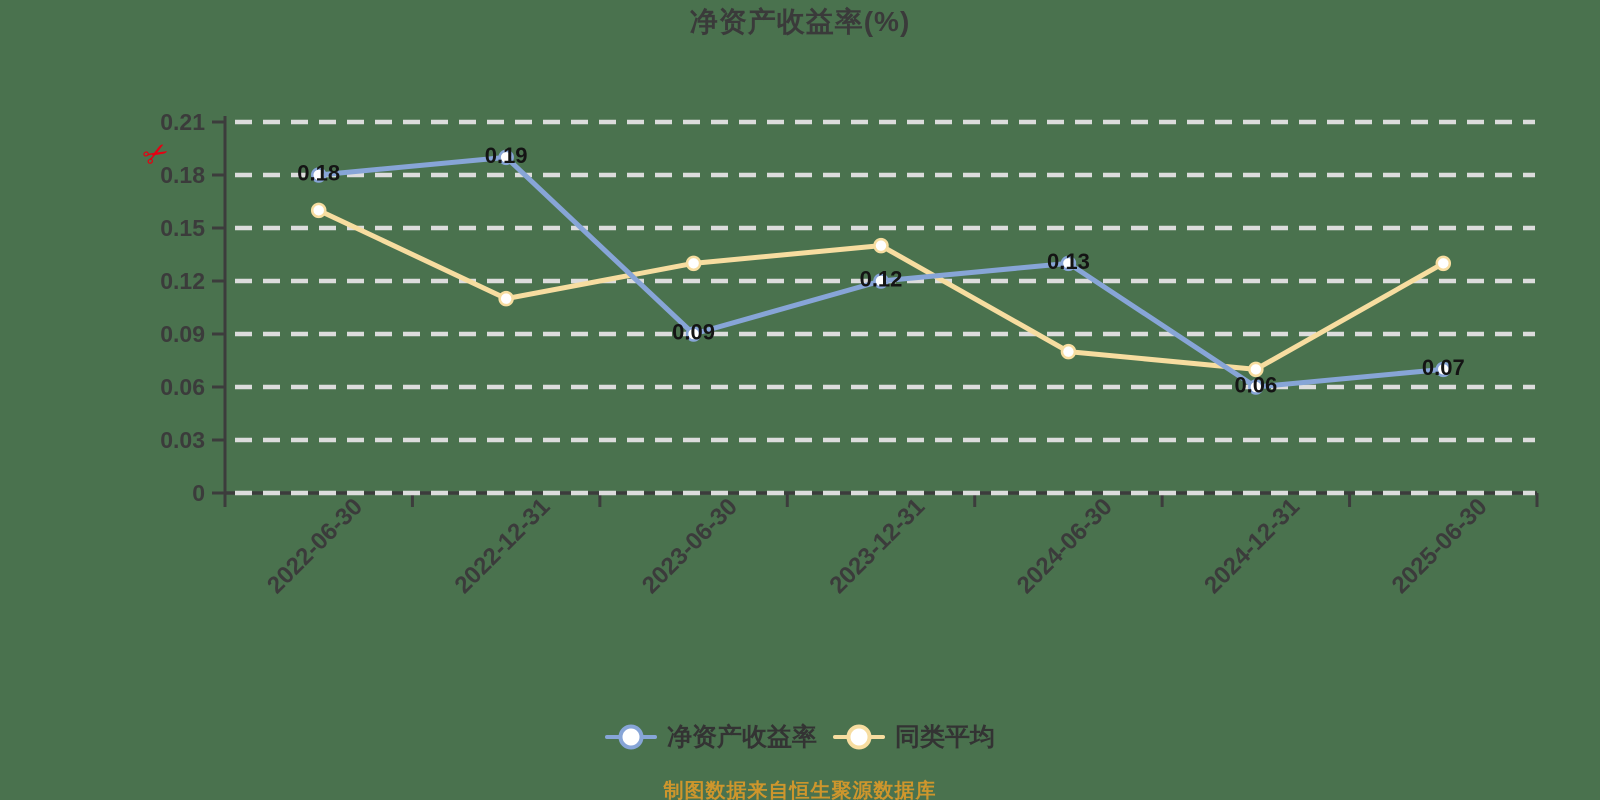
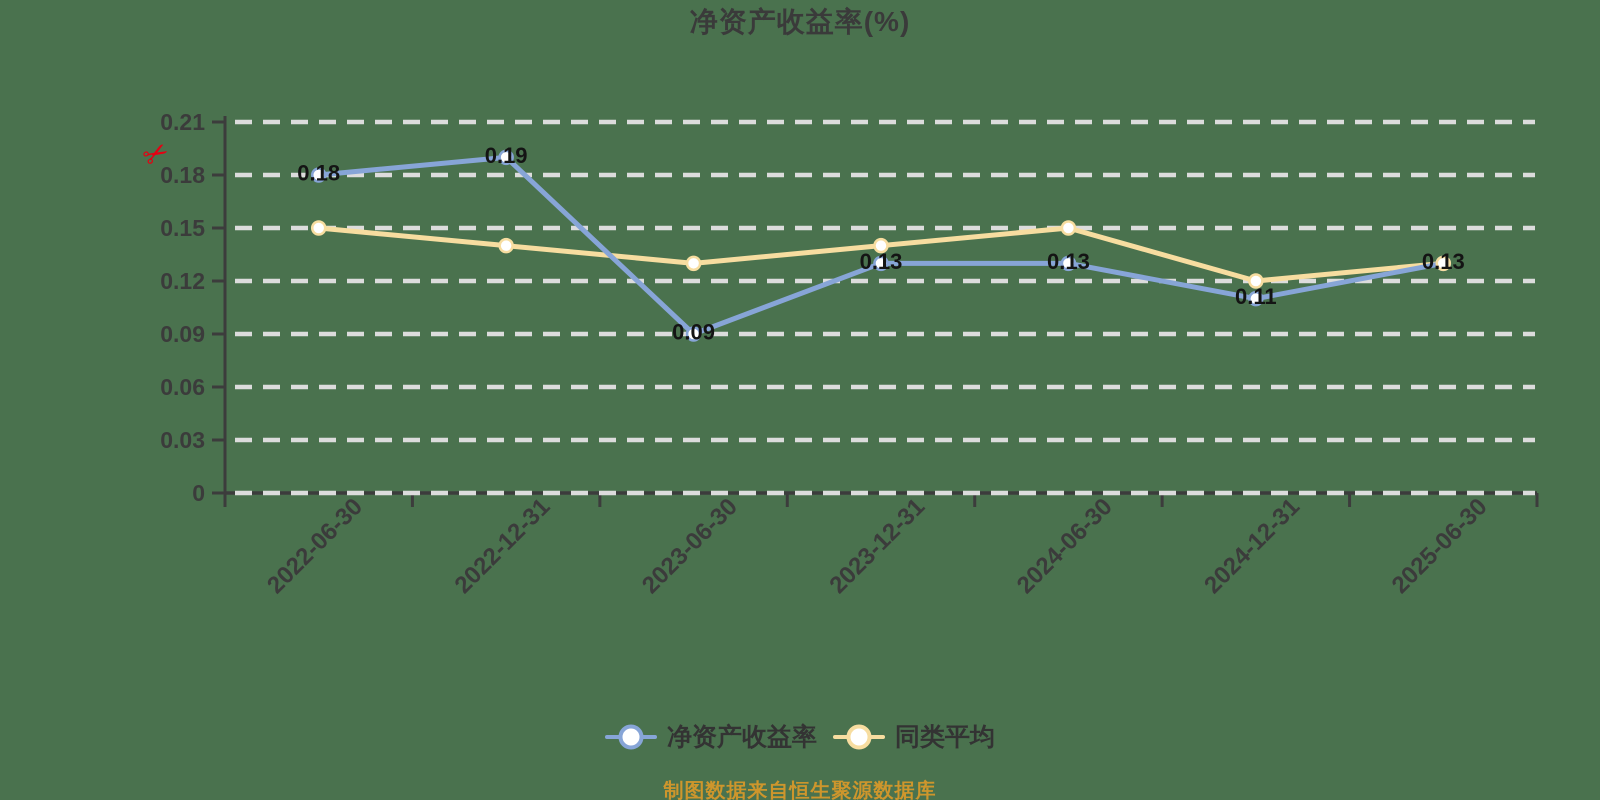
同类平均/2022-06-30: 0.16 -> 0.15
同类平均/2022-12-31: 0.11 -> 0.14
净资产收益率/2023-12-31: 0.12 -> 0.13
同类平均/2024-06-30: 0.08 -> 0.15
净资产收益率/2024-12-31: 0.06 -> 0.11
同类平均/2024-12-31: 0.07 -> 0.12
净资产收益率/2025-06-30: 0.07 -> 0.13
